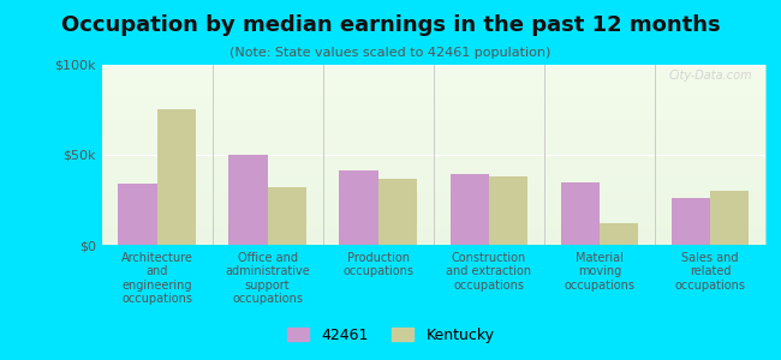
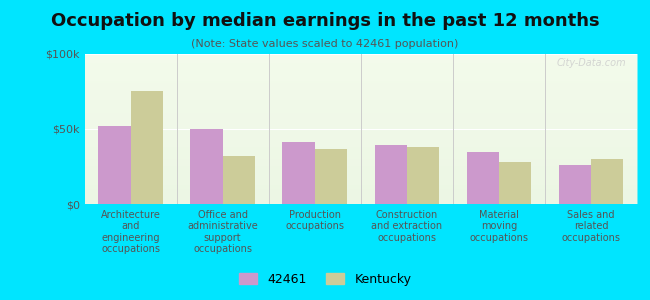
42461/Architecture and engineering occupations: $34k -> $52k
Kentucky/Material moving occupations: $12k -> $28k
